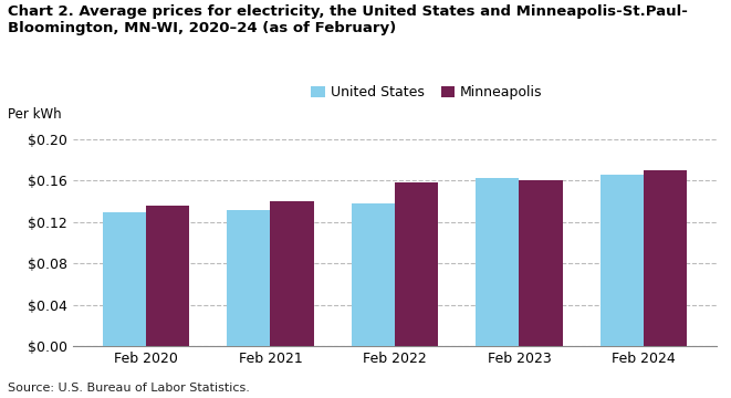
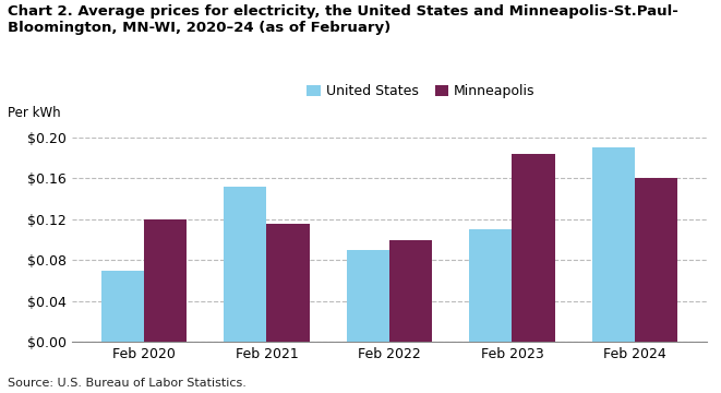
United States/Feb 2020: $0.130 -> $0.070
Minneapolis/Feb 2020: $0.136 -> $0.120
United States/Feb 2021: $0.132 -> $0.152
Minneapolis/Feb 2021: $0.140 -> $0.116
United States/Feb 2022: $0.138 -> $0.090
Minneapolis/Feb 2022: $0.158 -> $0.100
United States/Feb 2023: $0.163 -> $0.110
Minneapolis/Feb 2023: $0.161 -> $0.184
United States/Feb 2024: $0.166 -> $0.190
Minneapolis/Feb 2024: $0.170 -> $0.160
